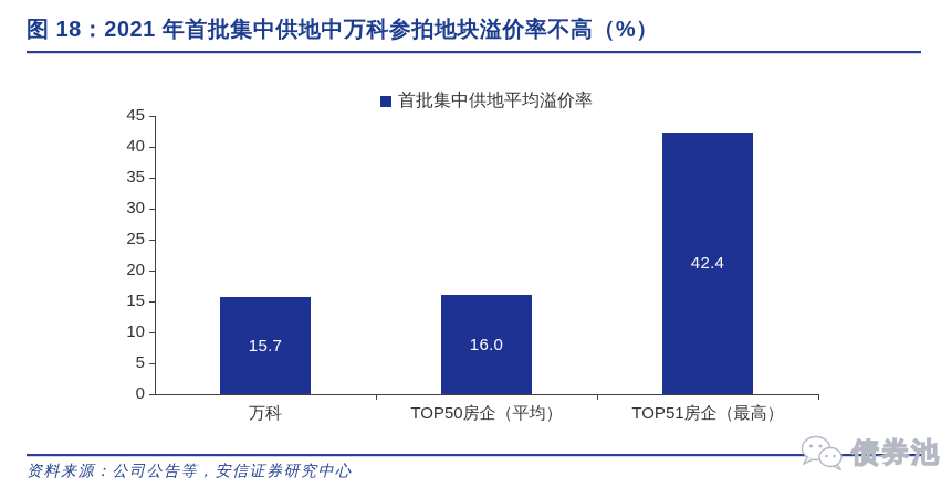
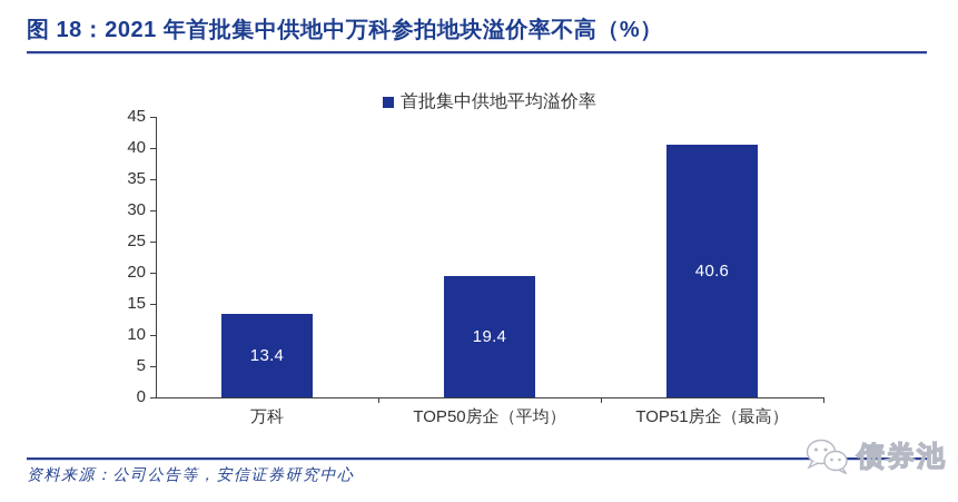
万科: 15.7 -> 13.4
TOP50房企（平均）: 16.0 -> 19.4
TOP51房企（最高）: 42.4 -> 40.6
